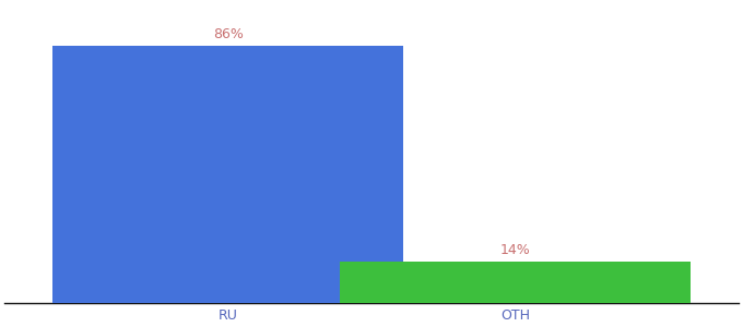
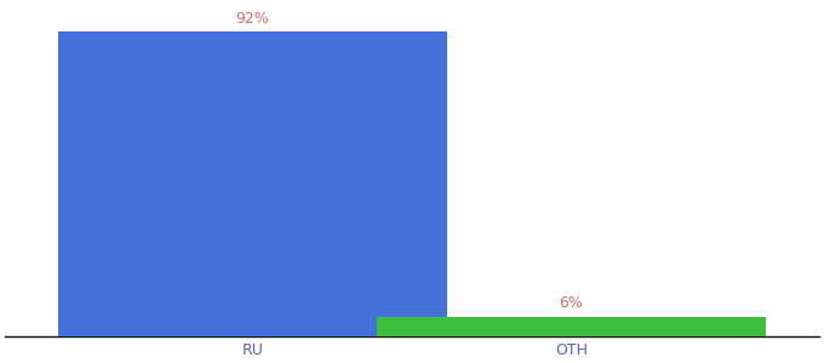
RU: 86% -> 92%
OTH: 14% -> 6%
